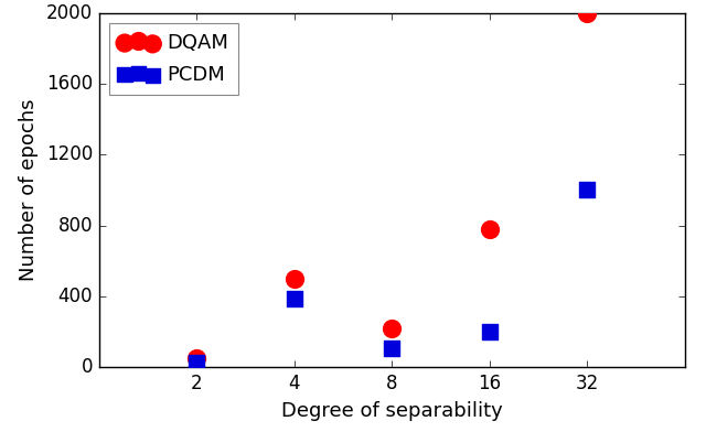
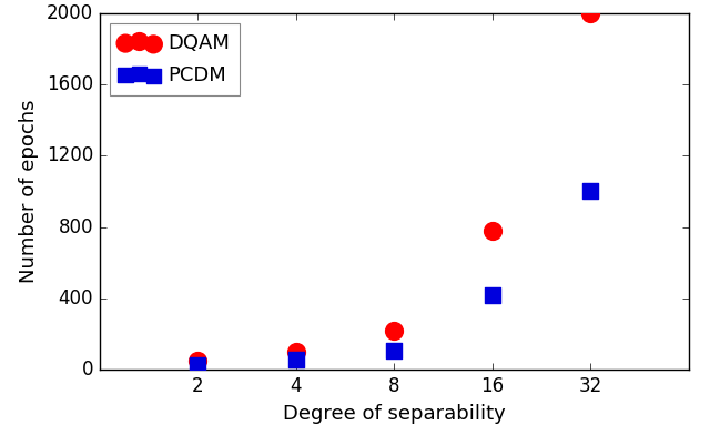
DQAM/4: 500 -> 100
PCDM/4: 390 -> 60
PCDM/16: 200 -> 420
